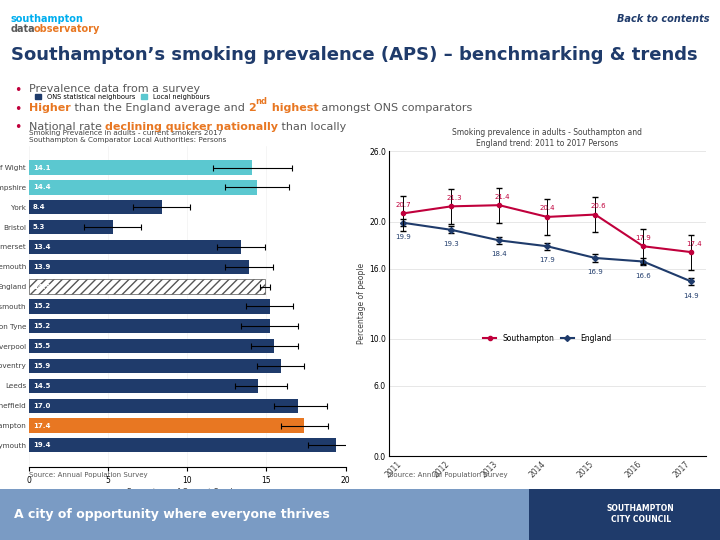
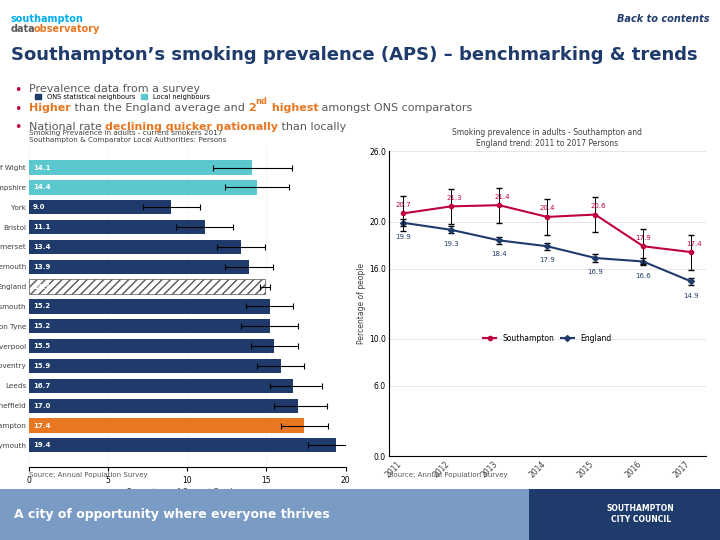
York: 8.4 -> 9.0
Bristol: 5.3 -> 11.1
Leeds: 14.5 -> 16.7
